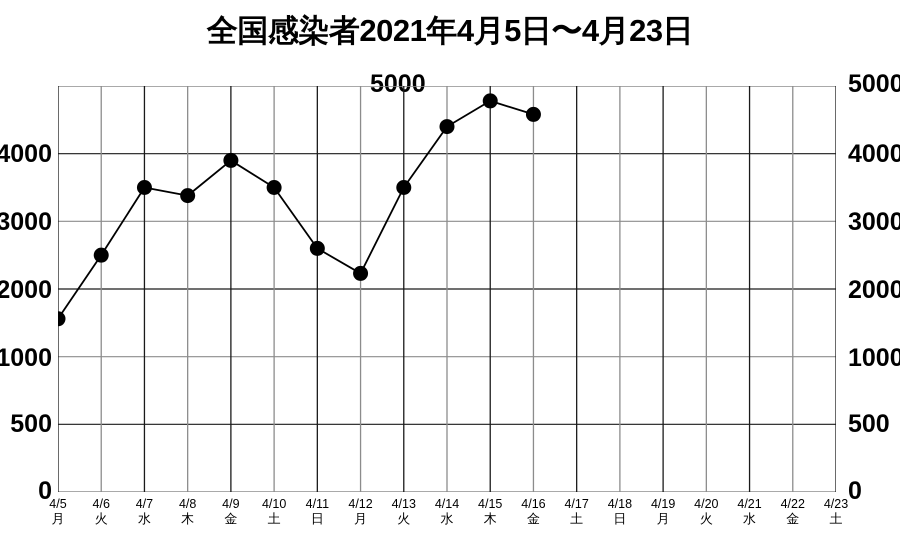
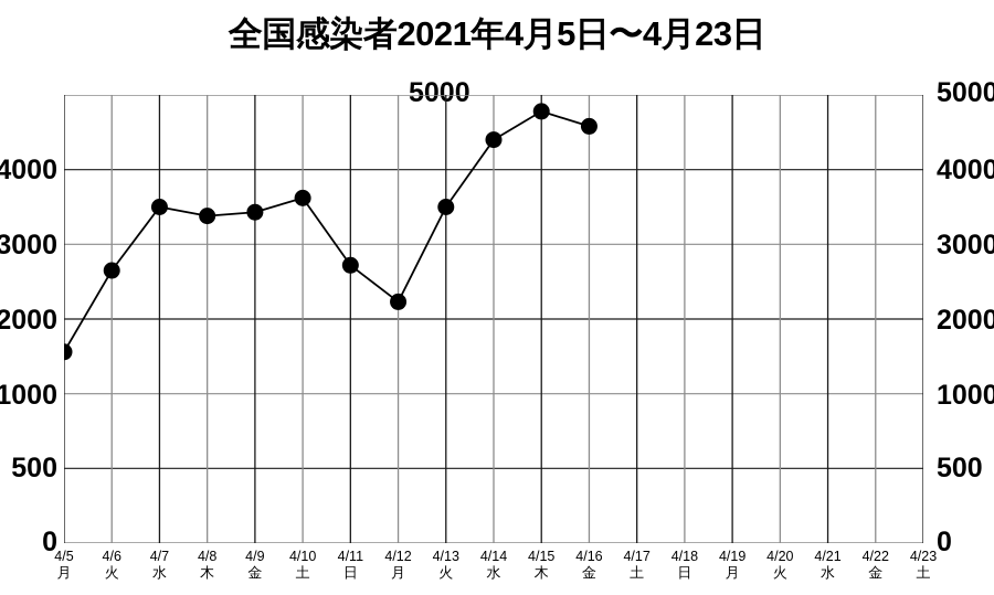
4/6: 2500 -> 2600
4/9: 3900 -> 3400
4/10: 3500 -> 3600
4/11: 2600 -> 2700
